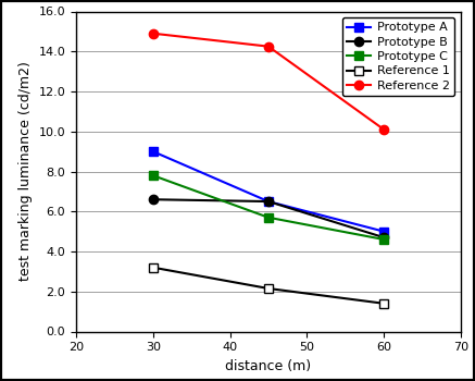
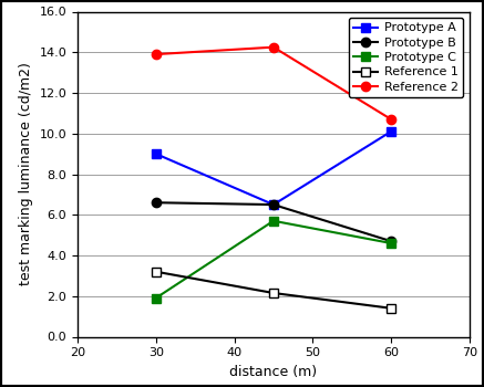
Prototype C/30: 7.8 -> 1.9
Reference 2/30: 14.9 -> 13.9
Prototype A/60: 5.0 -> 10.1
Reference 2/60: 10.1 -> 10.7
